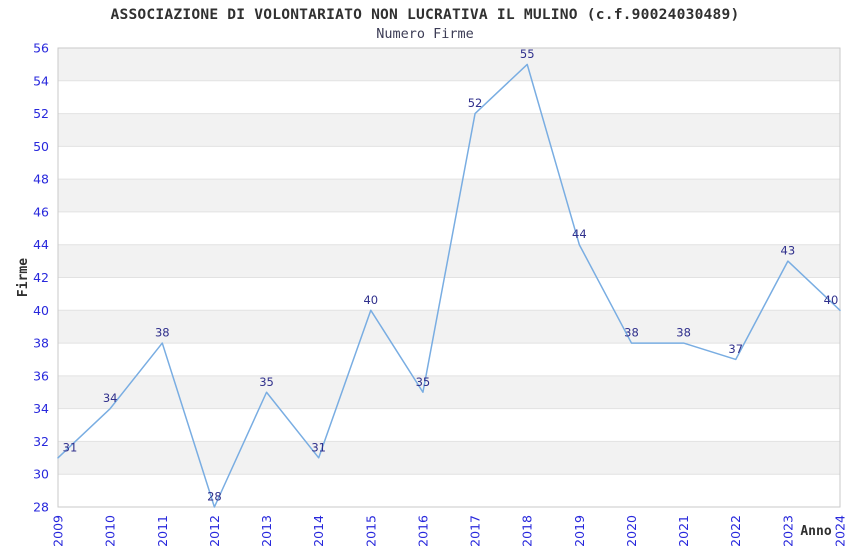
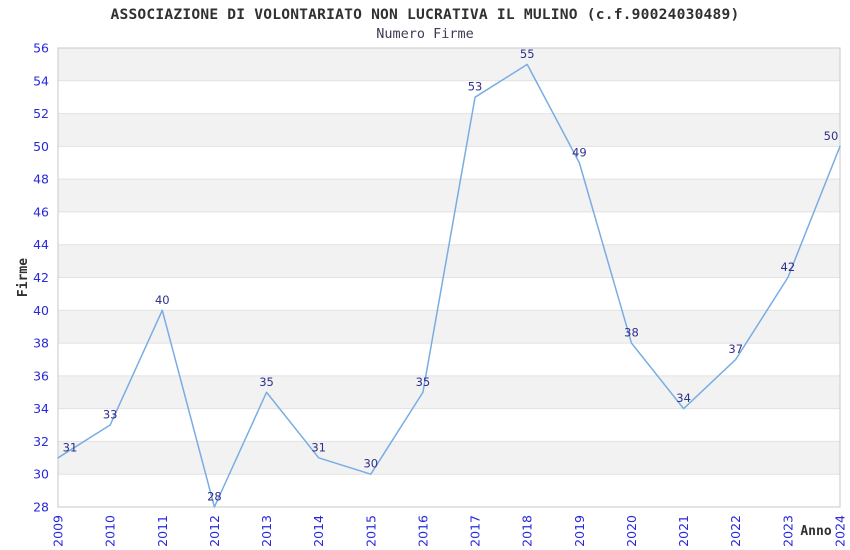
2010: 34 -> 33
2011: 38 -> 40
2015: 40 -> 30
2017: 52 -> 53
2019: 44 -> 49
2021: 38 -> 34
2023: 43 -> 42
2024: 40 -> 50
